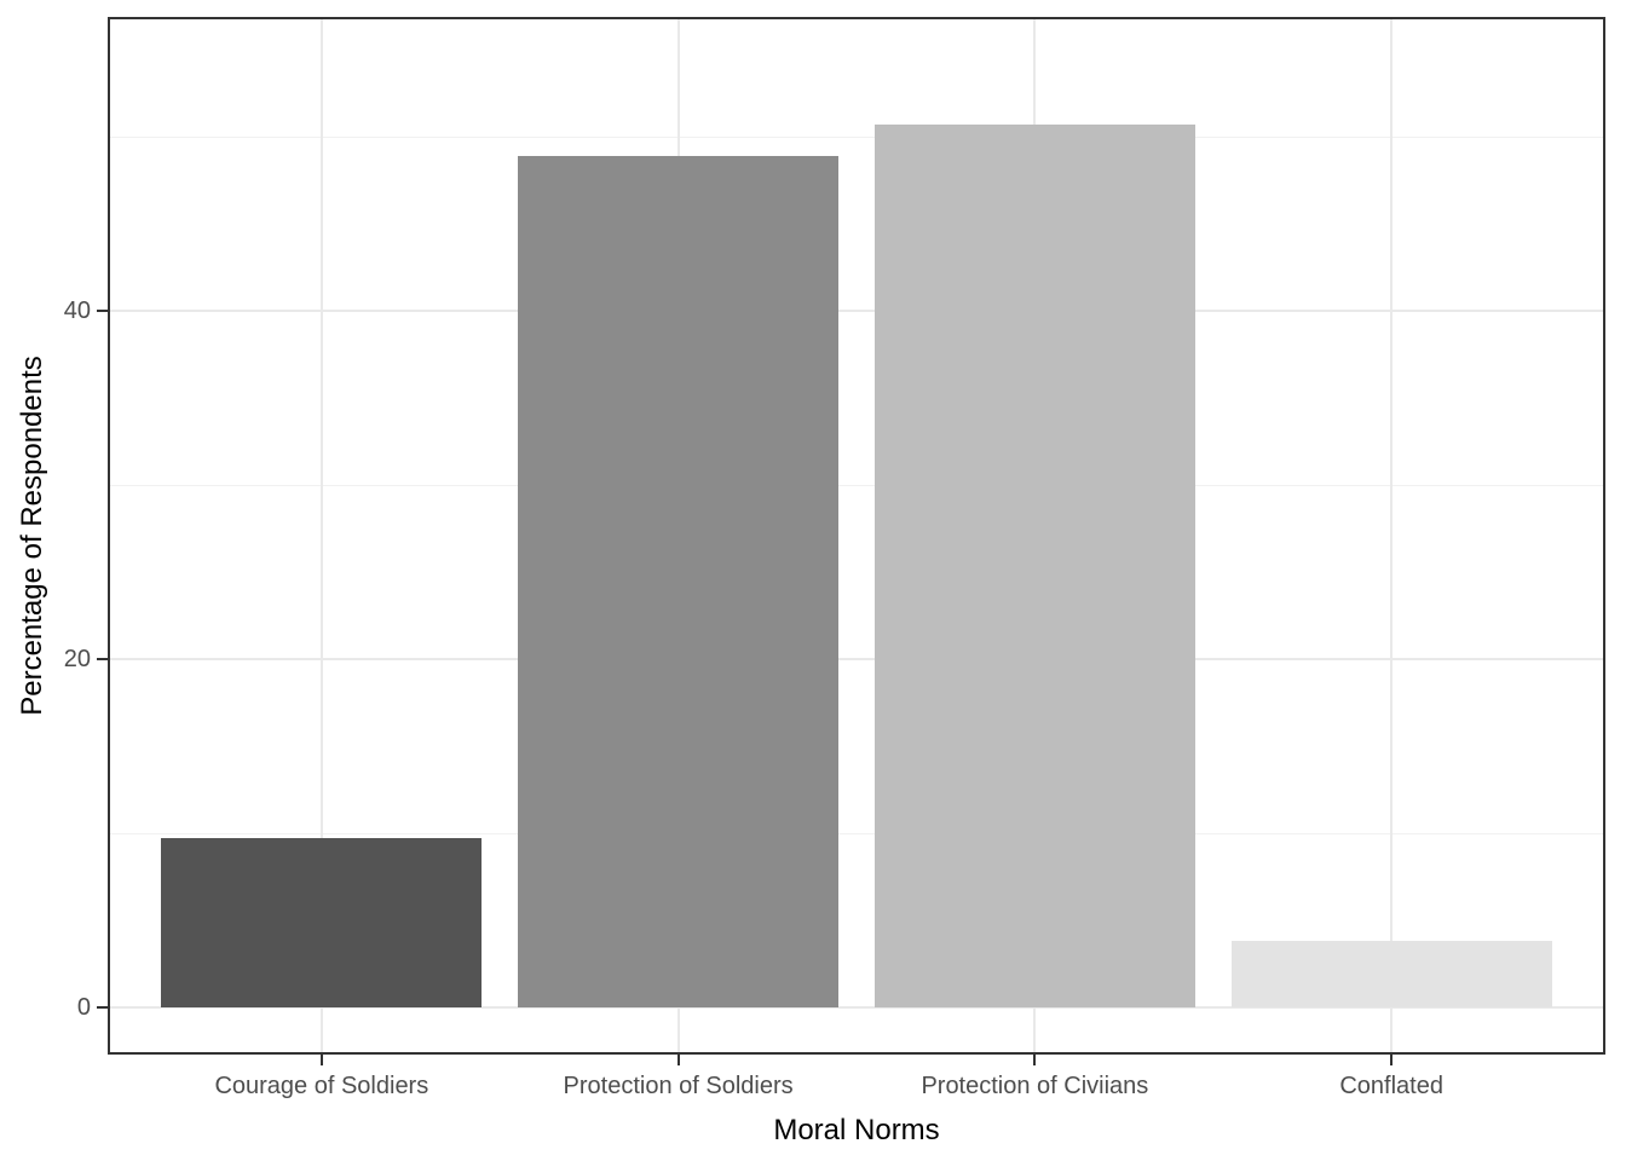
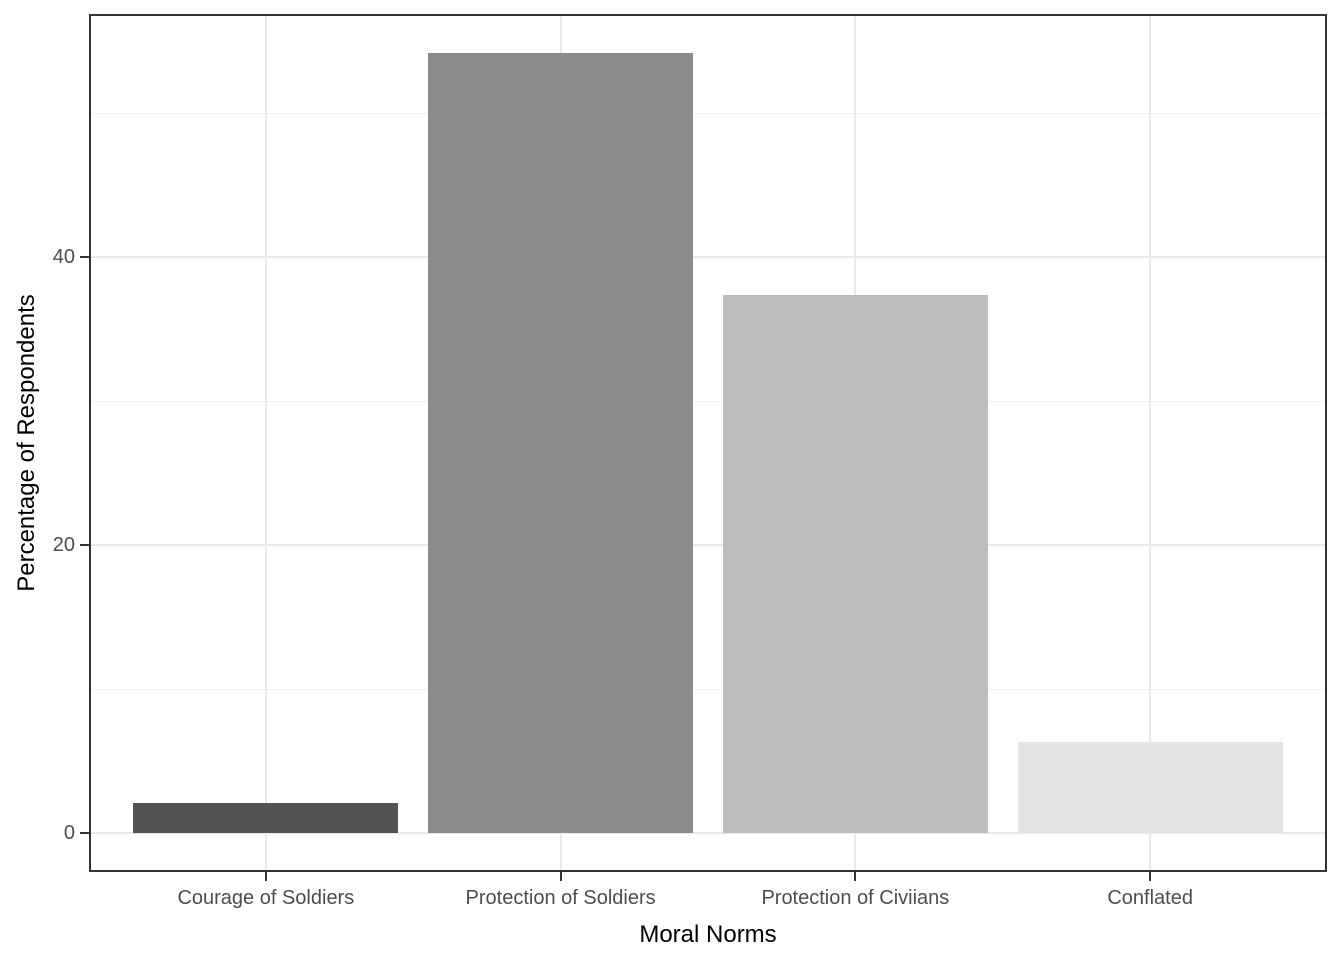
Courage of Soldiers: 9.7 -> 2.1
Protection of Soldiers: 48.9 -> 54.2
Protection of Civiians: 50.7 -> 37.4
Conflated: 3.8 -> 6.3
